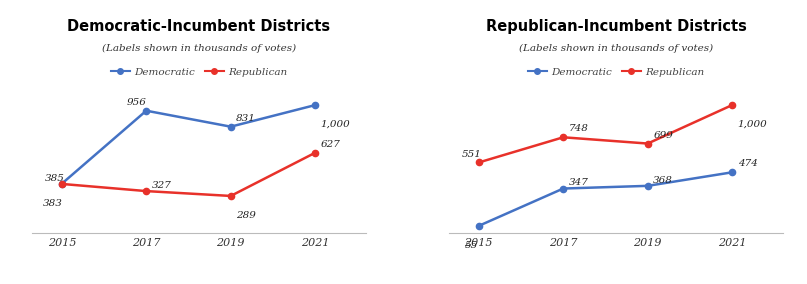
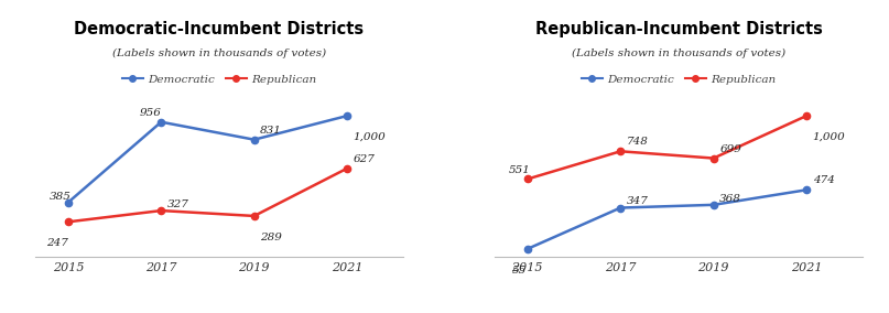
Republican/2015: 383 -> 247
